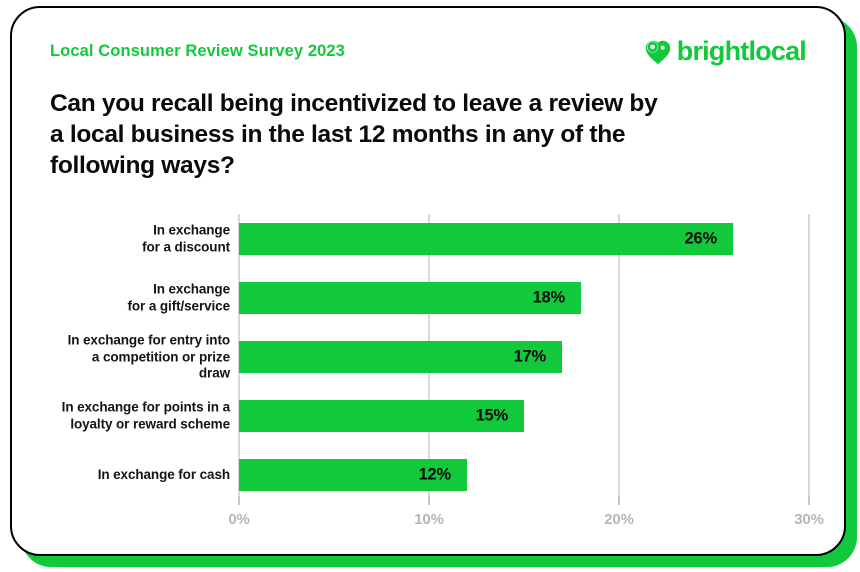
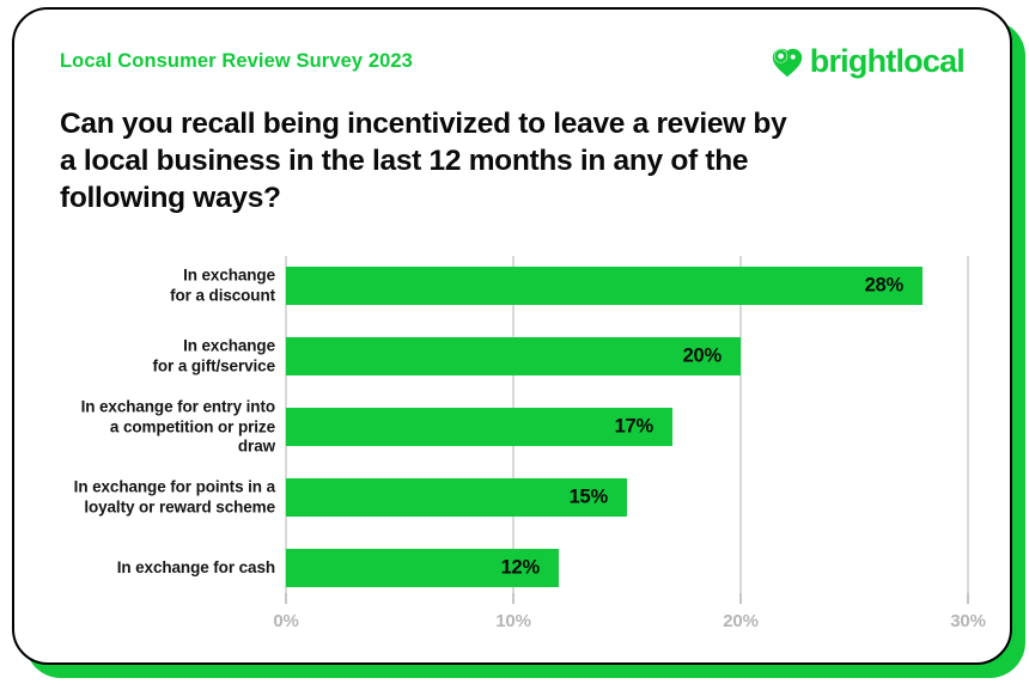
In exchange for a discount: 26% -> 28%
In exchange for a gift/service: 18% -> 20%
